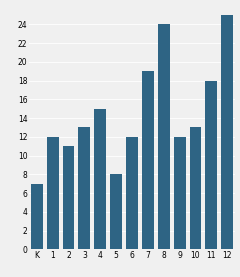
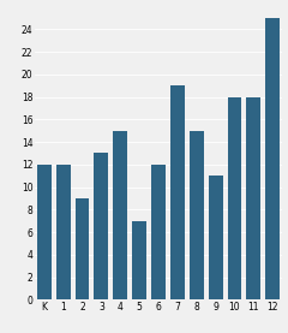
K: 7 -> 12
2: 11 -> 9
5: 8 -> 7
8: 24 -> 15
9: 12 -> 11
10: 13 -> 18
